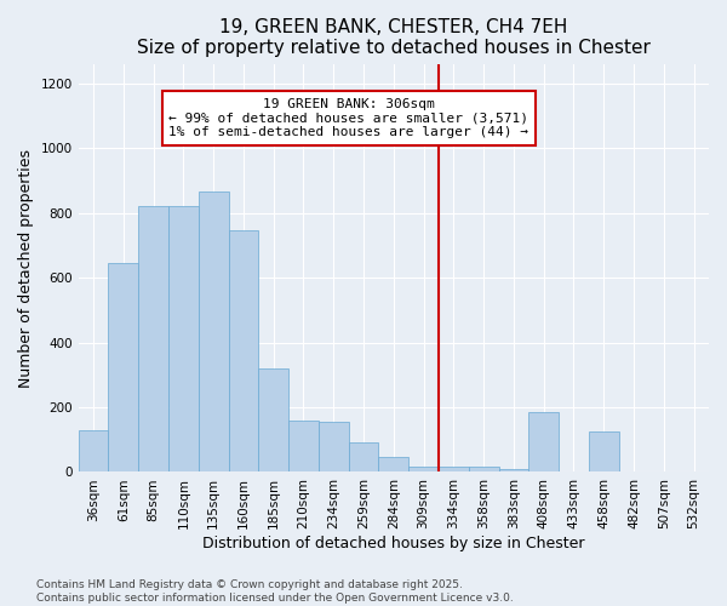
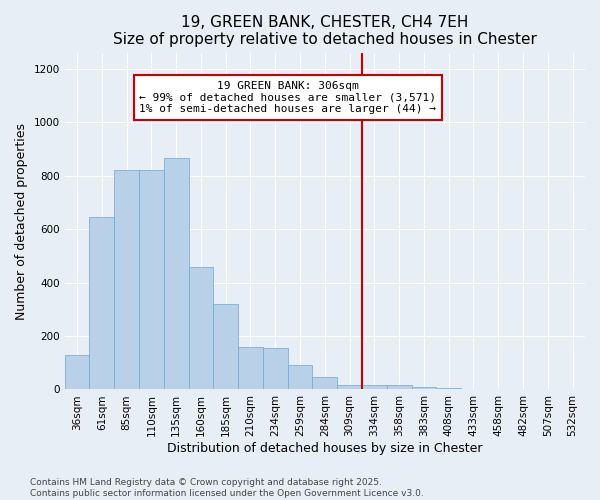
160sqm: 745 -> 460
408sqm: 185 -> 5
458sqm: 125 -> 3
